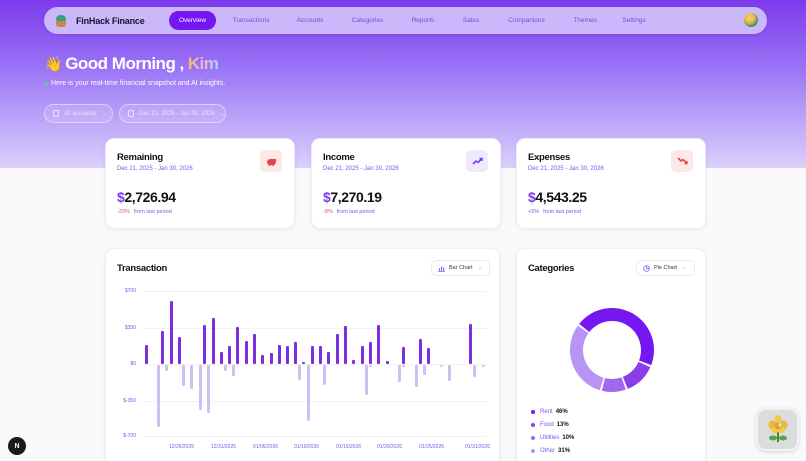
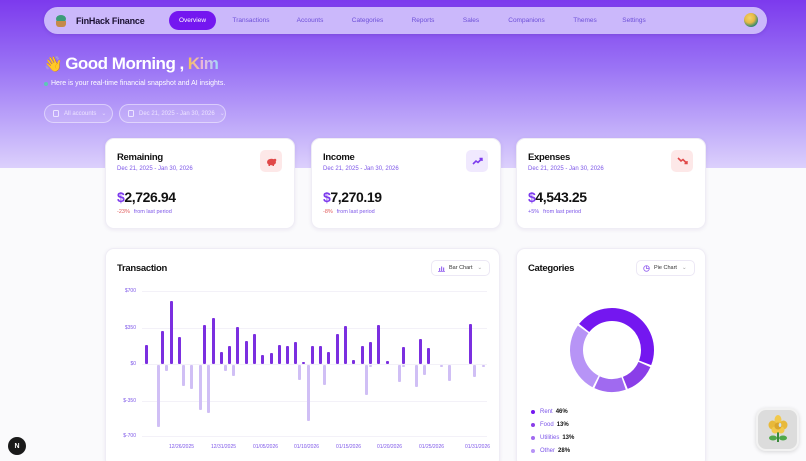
Categories/Utilities: 10% -> 13%
Categories/Other: 31% -> 28%
